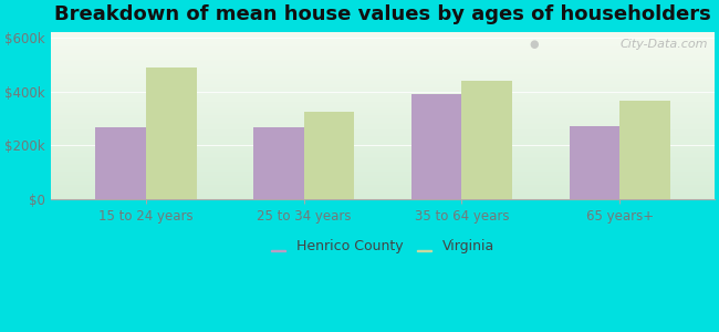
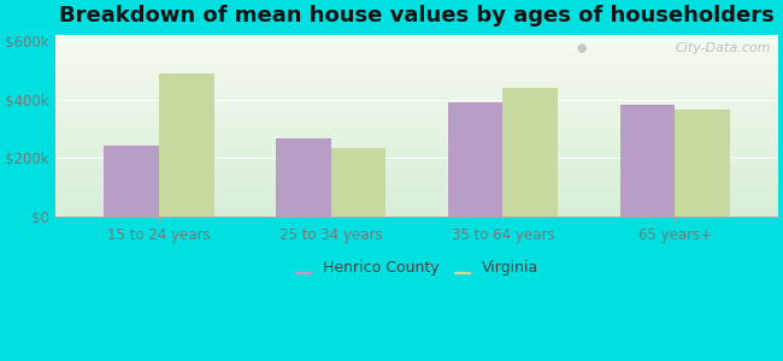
Henrico County/15 to 24 years: $265k -> $240k
Virginia/25 to 34 years: $325k -> $235k
Henrico County/65 years+: $270k -> $380k
